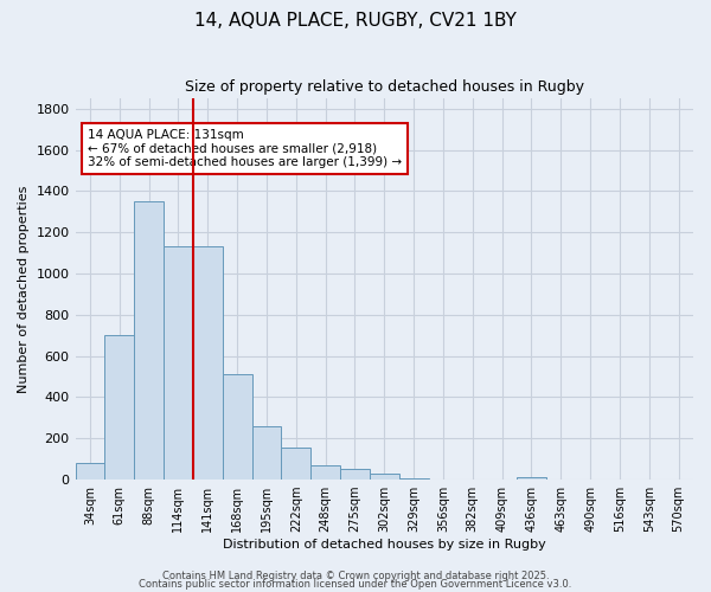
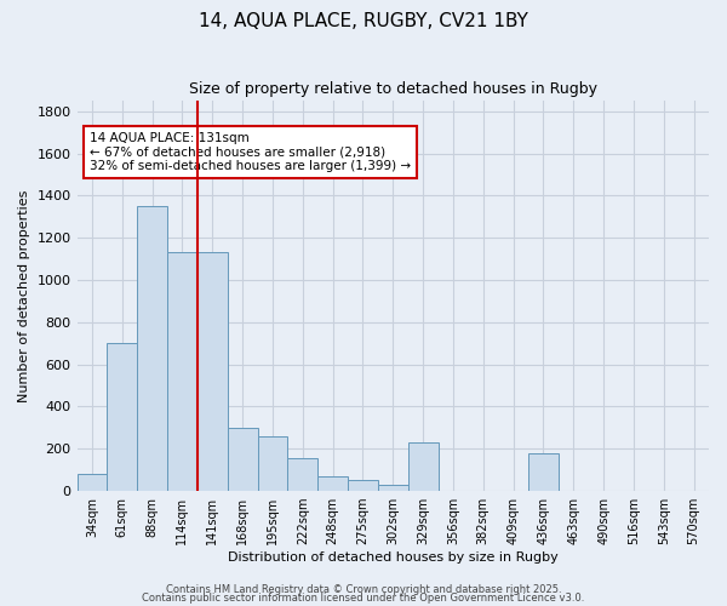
168sqm: 510 -> 300
329sqm: 0 -> 230
436sqm: 10 -> 180
